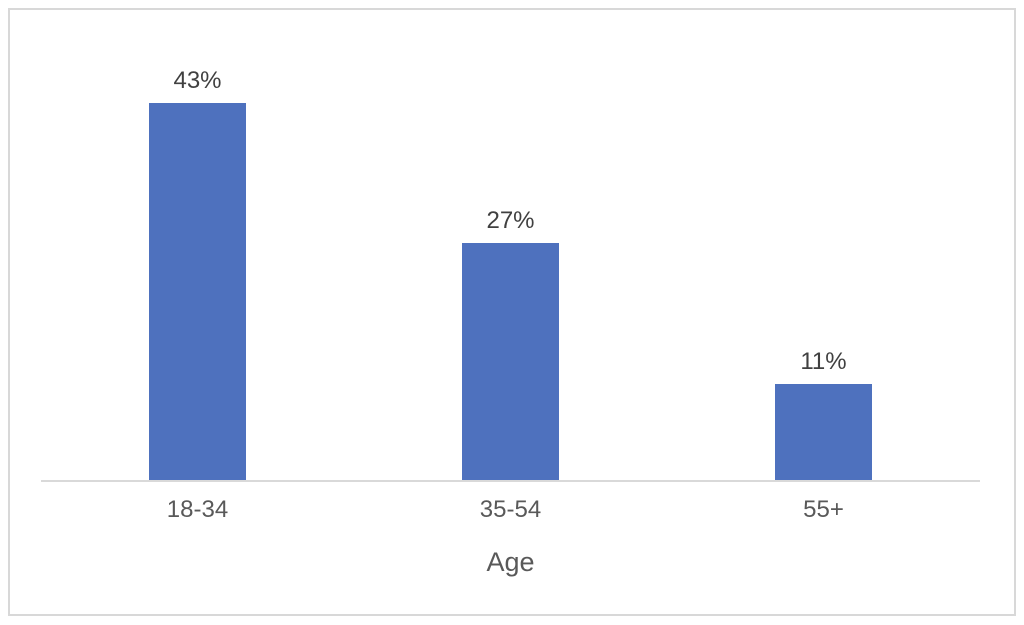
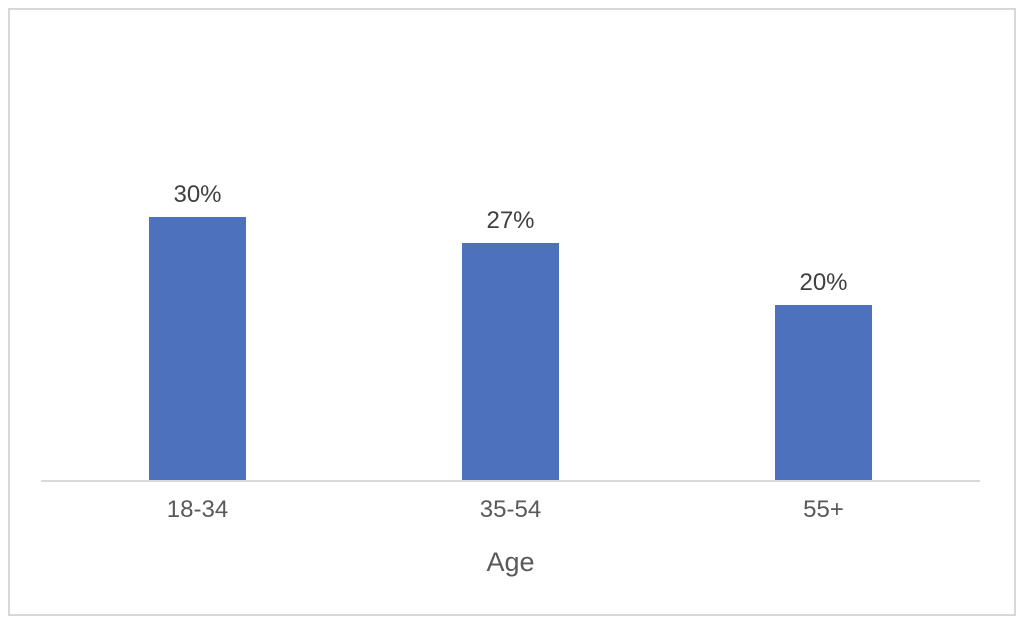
18-34: 43% -> 30%
55+: 11% -> 20%
